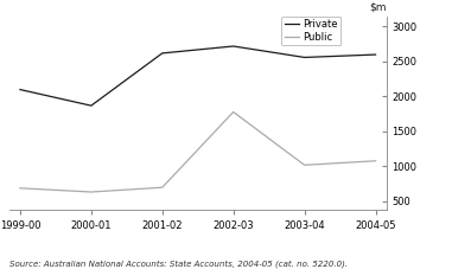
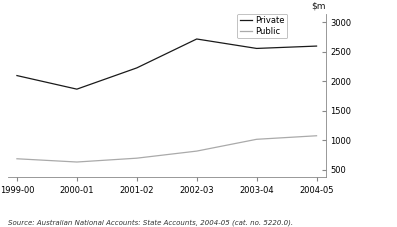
Private/2001-02: 2620 -> 2230
Public/2002-03: 1780 -> 820
